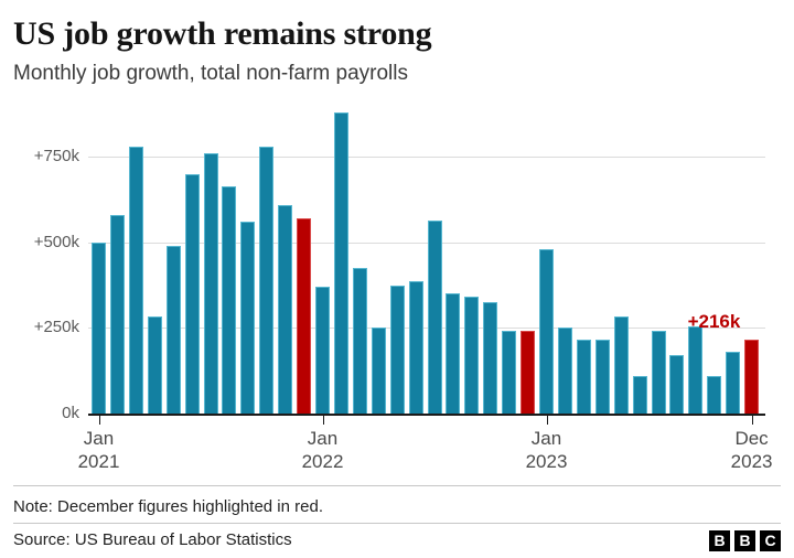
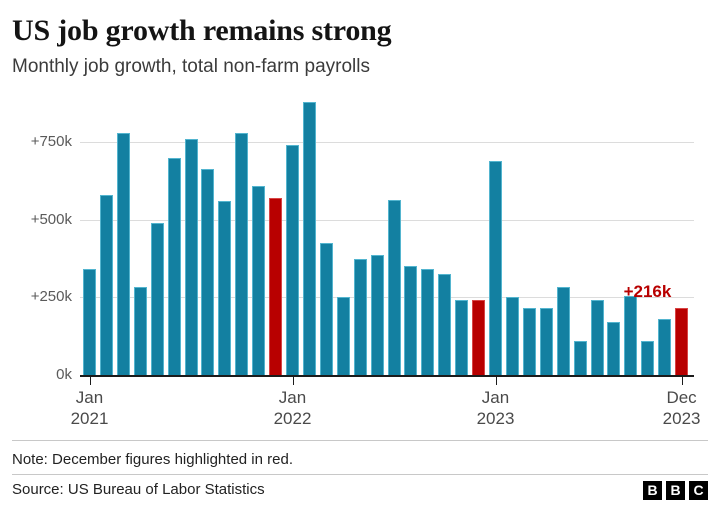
Jan 2021: 500k -> 340k
Jan 2022: 370k -> 740k
Jan 2023: 480k -> 690k
